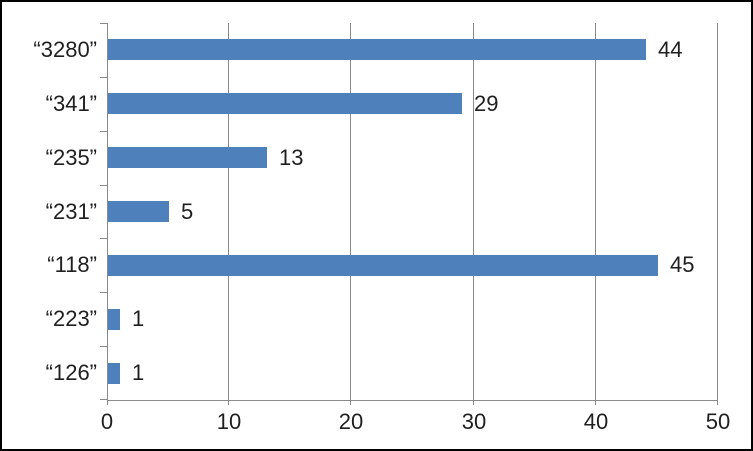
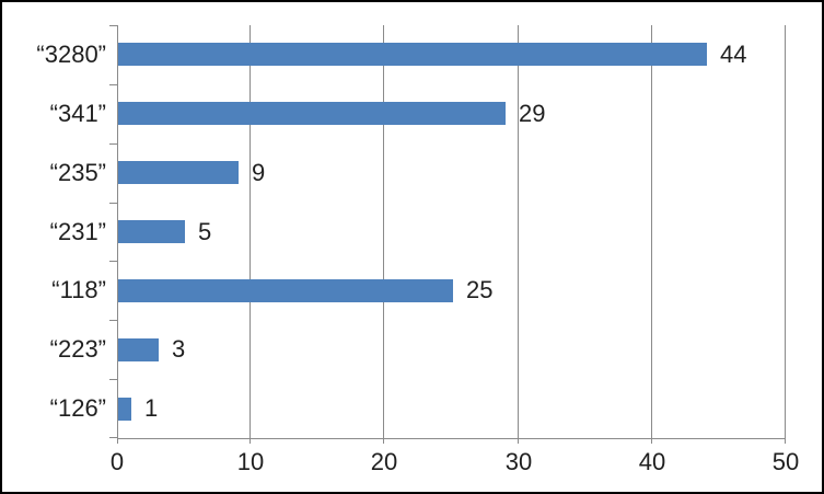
“235”: 13 -> 9
“118”: 45 -> 25
“223”: 1 -> 3
